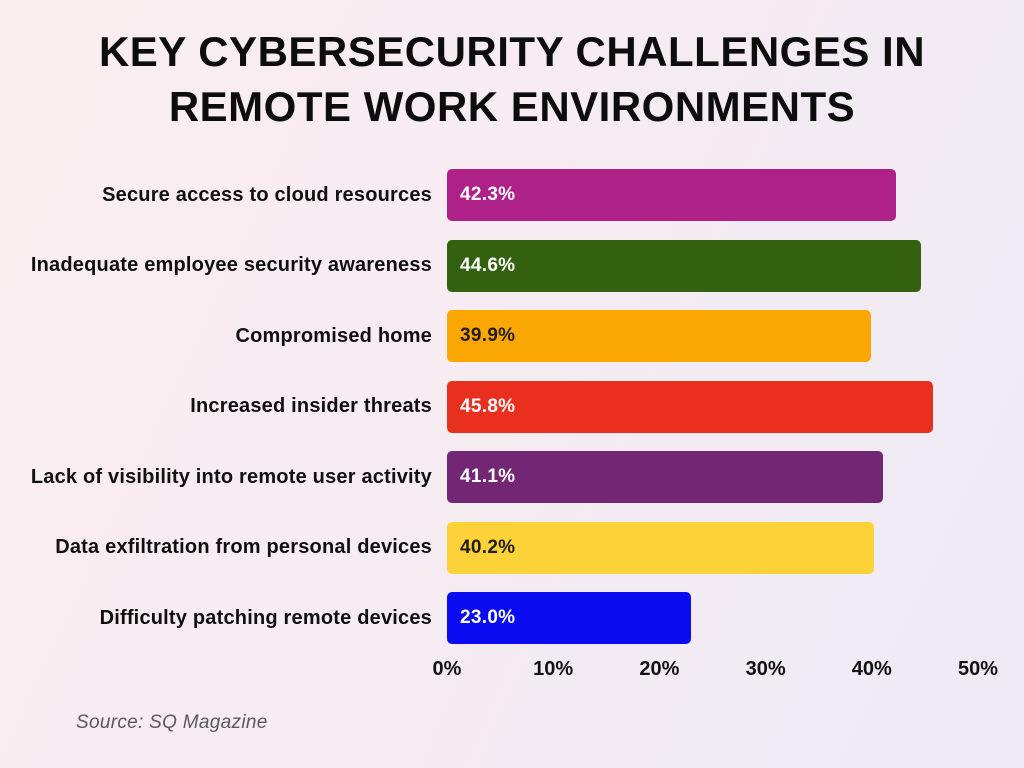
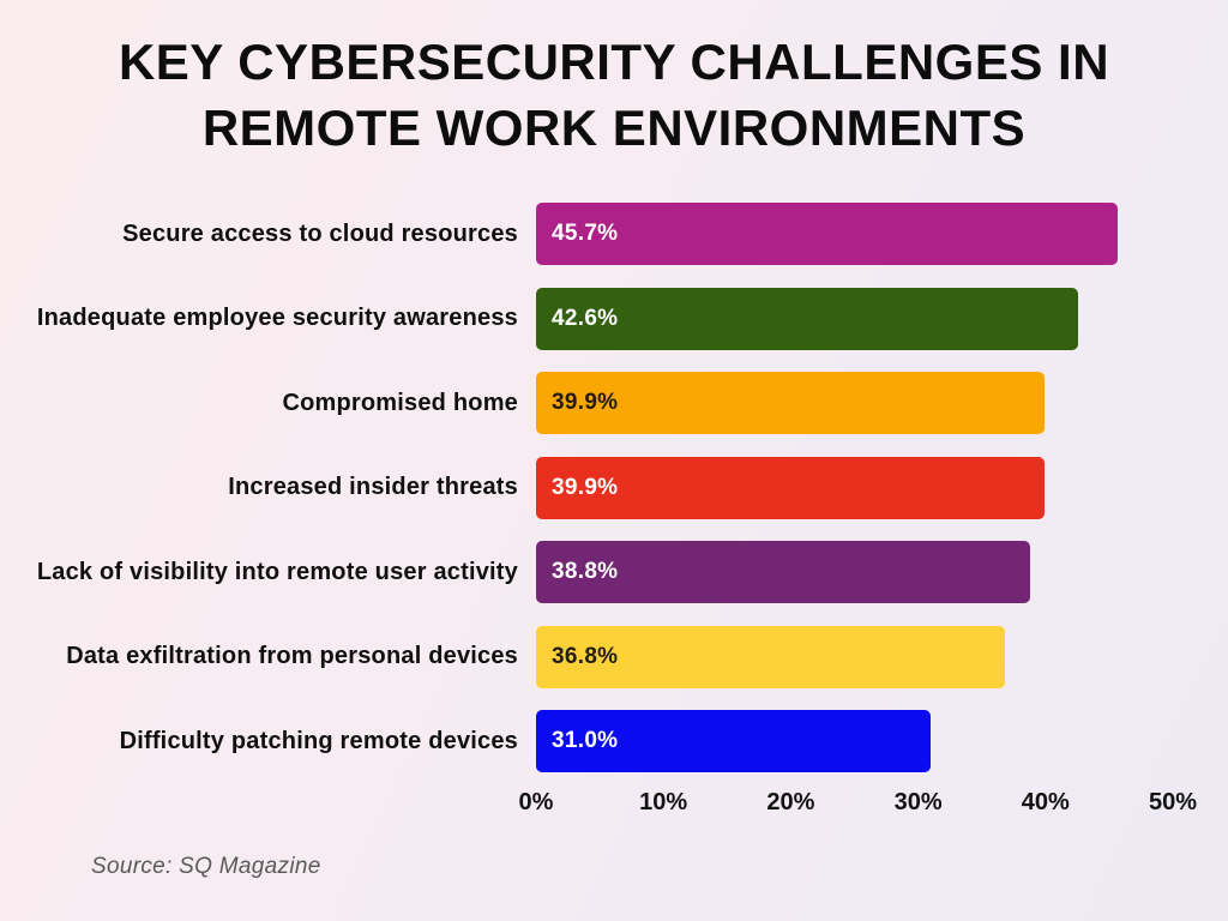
Secure access to cloud resources: 42.3% -> 45.7%
Inadequate employee security awareness: 44.6% -> 42.6%
Increased insider threats: 45.8% -> 39.9%
Lack of visibility into remote user activity: 41.1% -> 38.8%
Data exfiltration from personal devices: 40.2% -> 36.8%
Difficulty patching remote devices: 23.0% -> 31.0%
